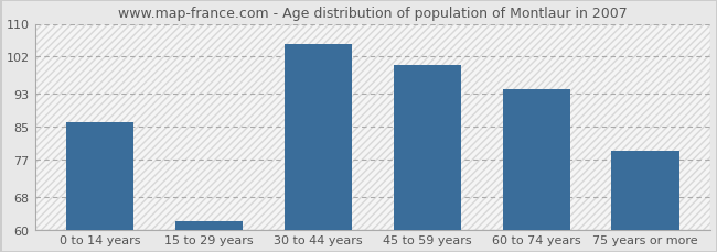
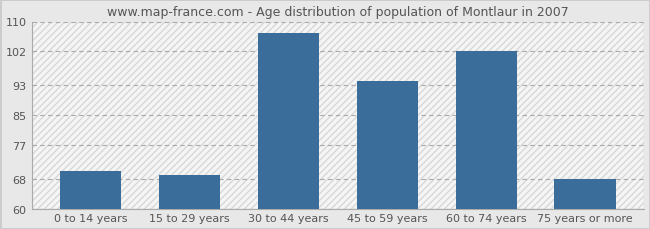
0 to 14 years: 86 -> 70
15 to 29 years: 62 -> 69
30 to 44 years: 105 -> 107
45 to 59 years: 100 -> 94
60 to 74 years: 94 -> 102
75 years or more: 79 -> 68
